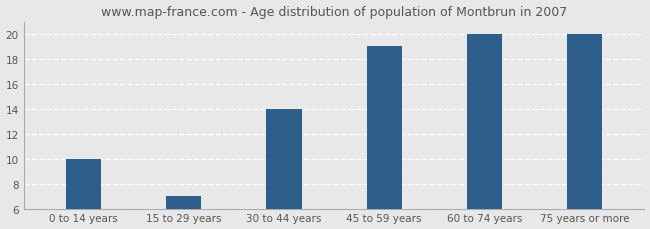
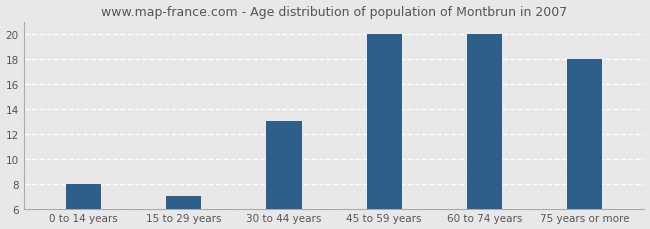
0 to 14 years: 10 -> 8
30 to 44 years: 14 -> 13
45 to 59 years: 19 -> 20
75 years or more: 20 -> 18
